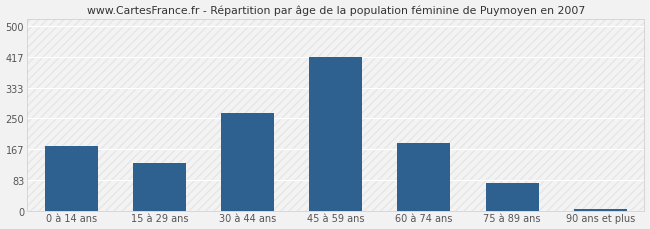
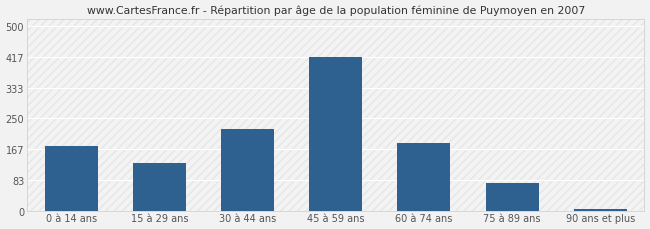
30 à 44 ans: 265 -> 220
